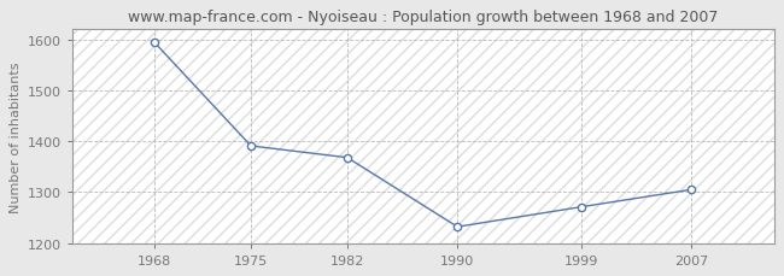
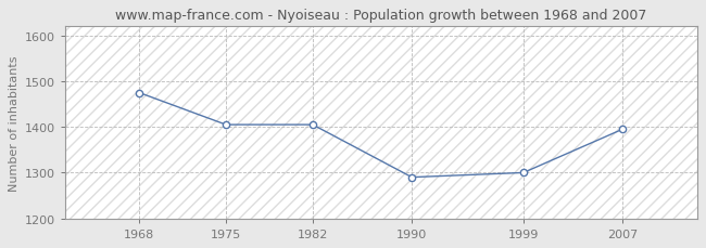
1968: 1594 -> 1475
1975: 1391 -> 1405
1982: 1368 -> 1405
1990: 1232 -> 1290
1999: 1271 -> 1300
2007: 1305 -> 1395
